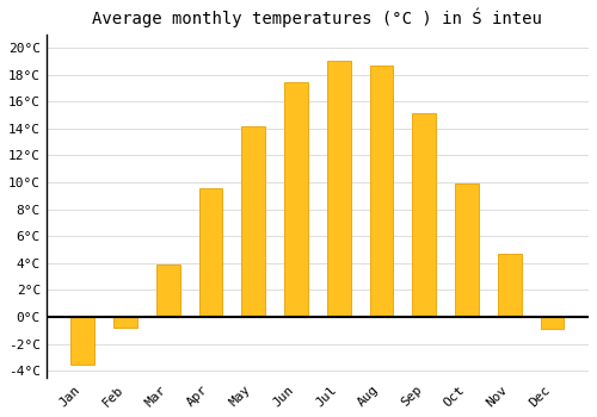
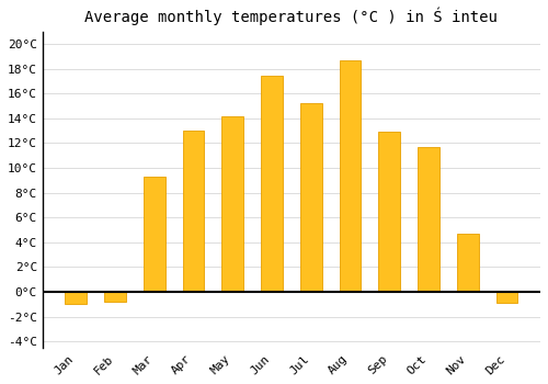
Jan: -3.5°C -> -1.0°C
Mar: 3.9°C -> 9.3°C
Apr: 9.6°C -> 13.0°C
Jul: 19.0°C -> 15.2°C
Sep: 15.1°C -> 12.9°C
Oct: 9.9°C -> 11.7°C
